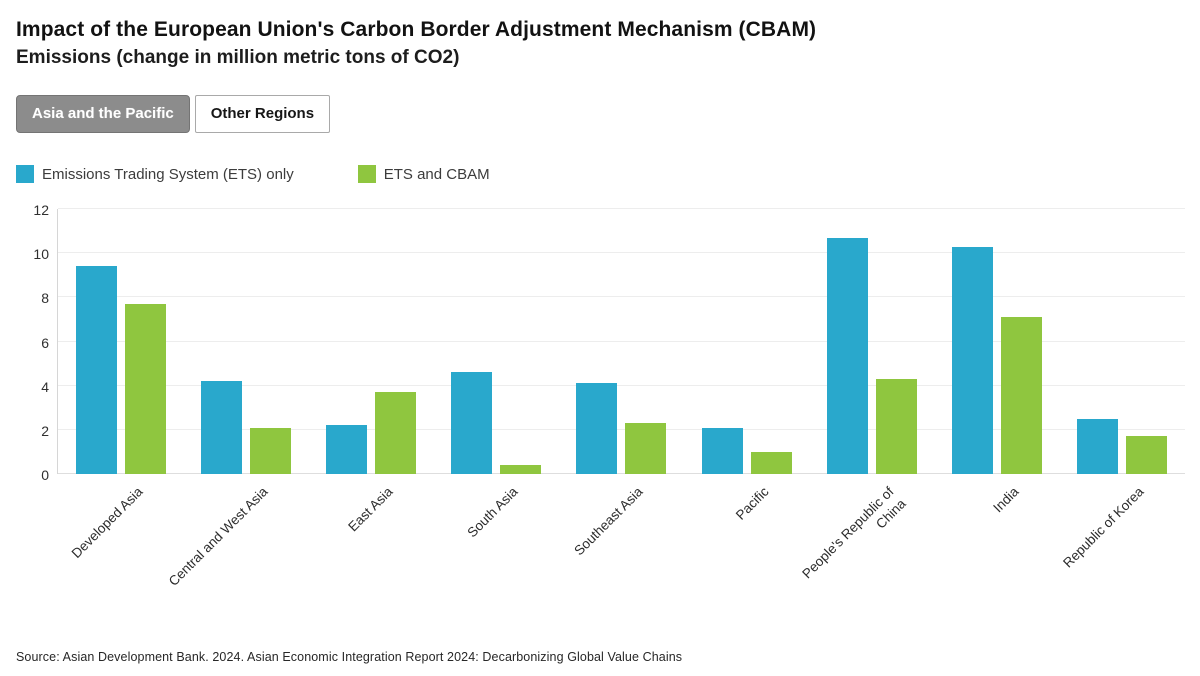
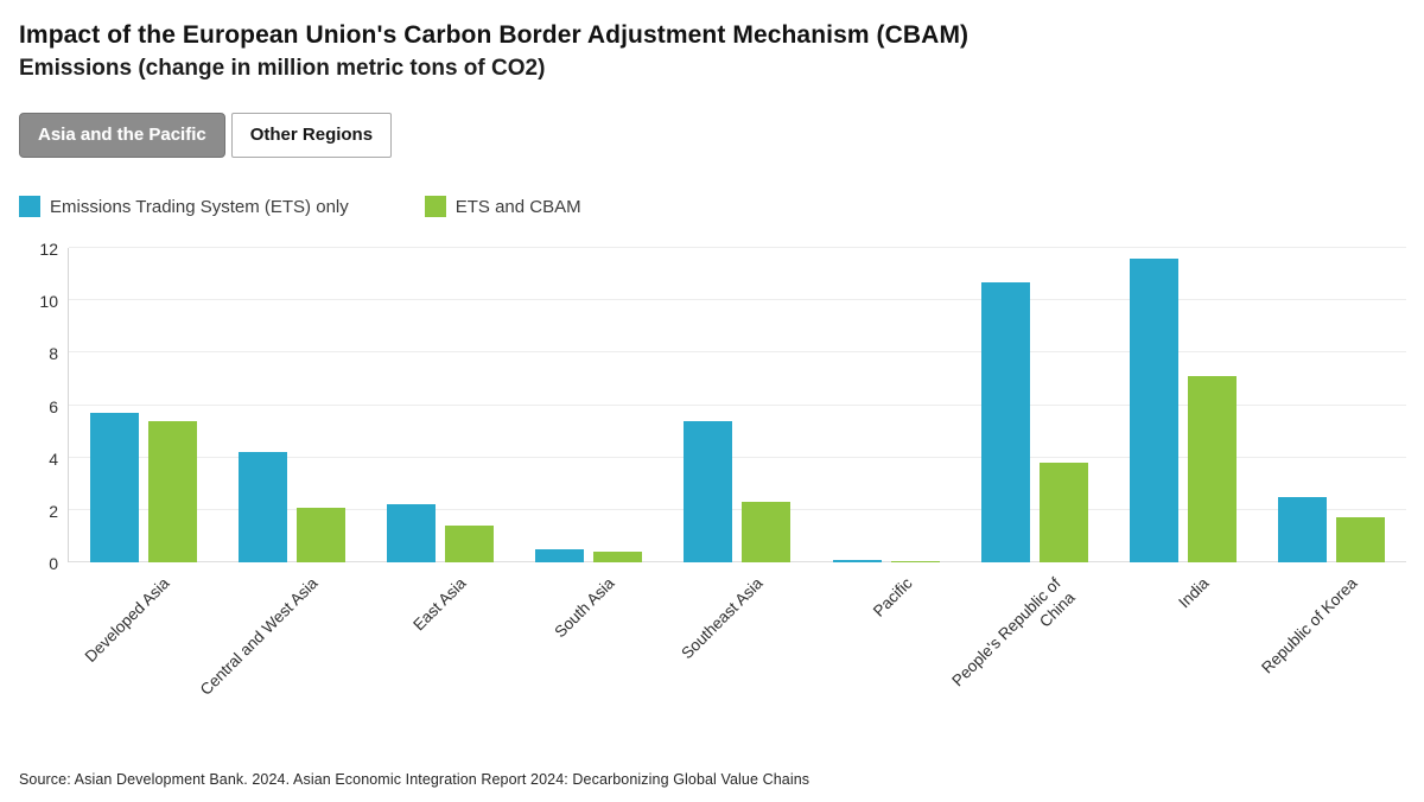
Emissions Trading System (ETS) only/Developed Asia: 9.4 -> 5.7
ETS and CBAM/Developed Asia: 7.7 -> 5.4
ETS and CBAM/East Asia: 3.7 -> 1.4
Emissions Trading System (ETS) only/South Asia: 4.6 -> 0.5
Emissions Trading System (ETS) only/Southeast Asia: 4.1 -> 5.4
Emissions Trading System (ETS) only/Pacific: 2.1 -> 0.1
ETS and CBAM/Pacific: 1.0 -> 0.1
ETS and CBAM/People's Republic of China: 4.3 -> 3.8
Emissions Trading System (ETS) only/India: 10.3 -> 11.6
